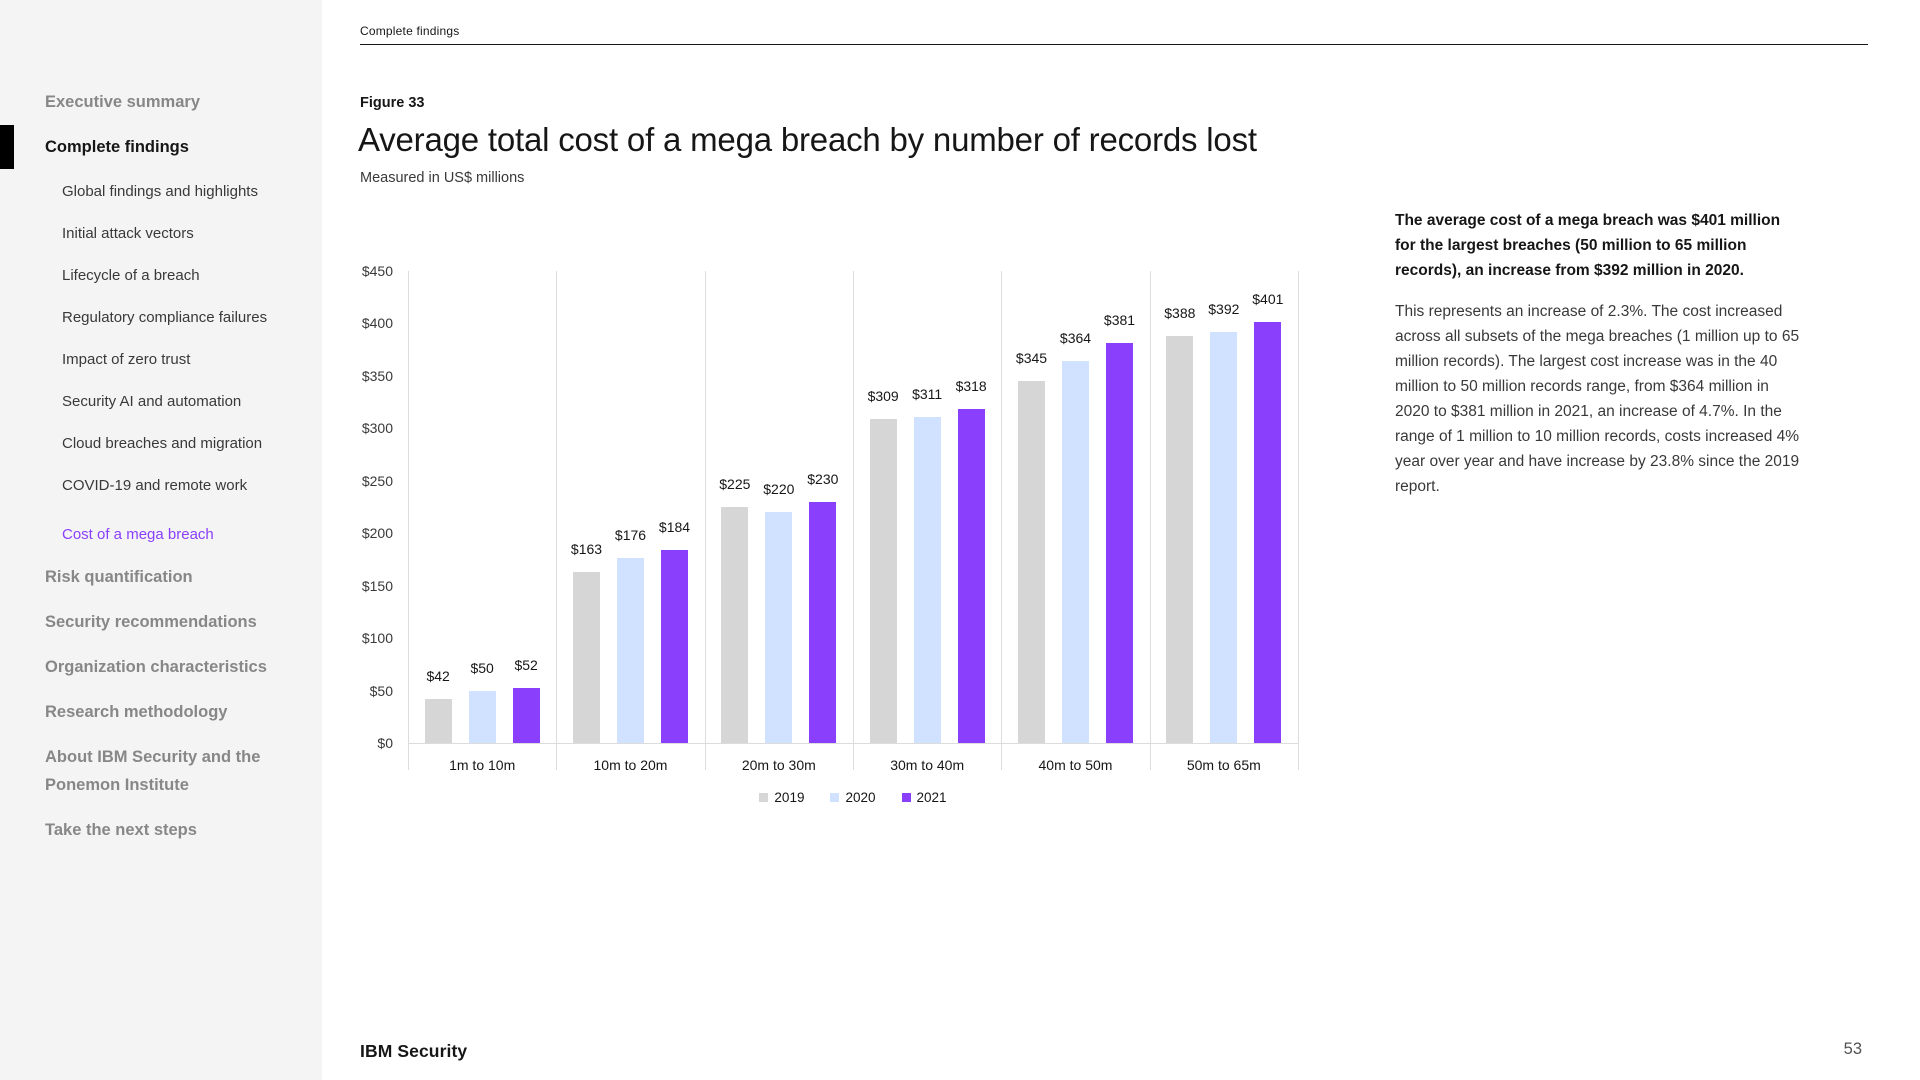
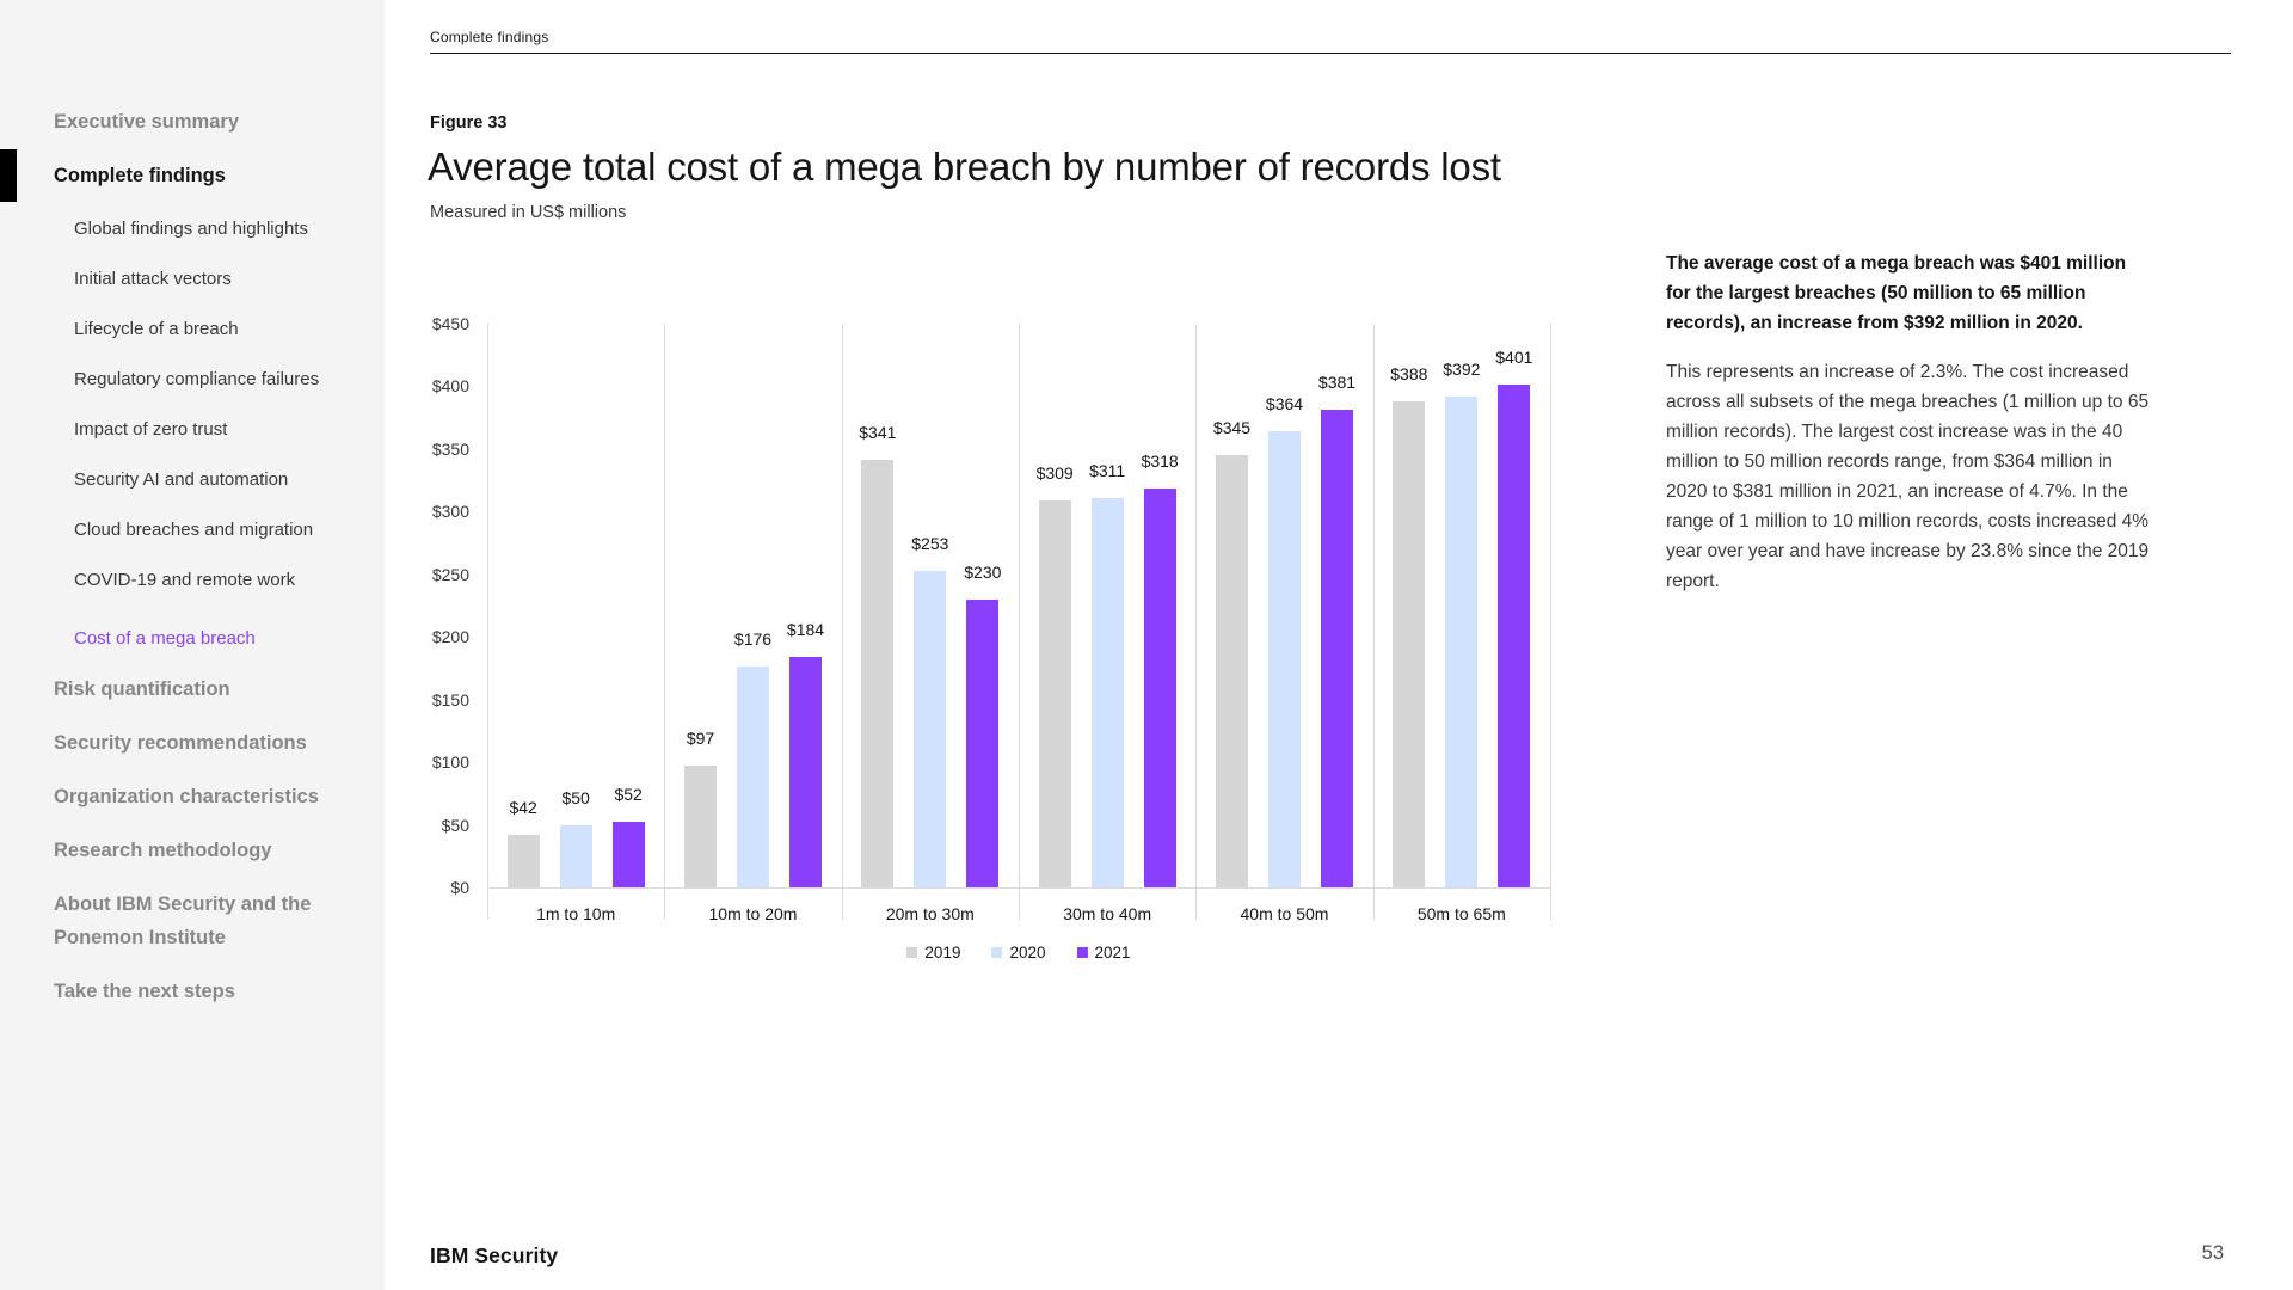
2019/10m to 20m: $163 -> $97
2019/20m to 30m: $225 -> $341
2020/20m to 30m: $220 -> $253
